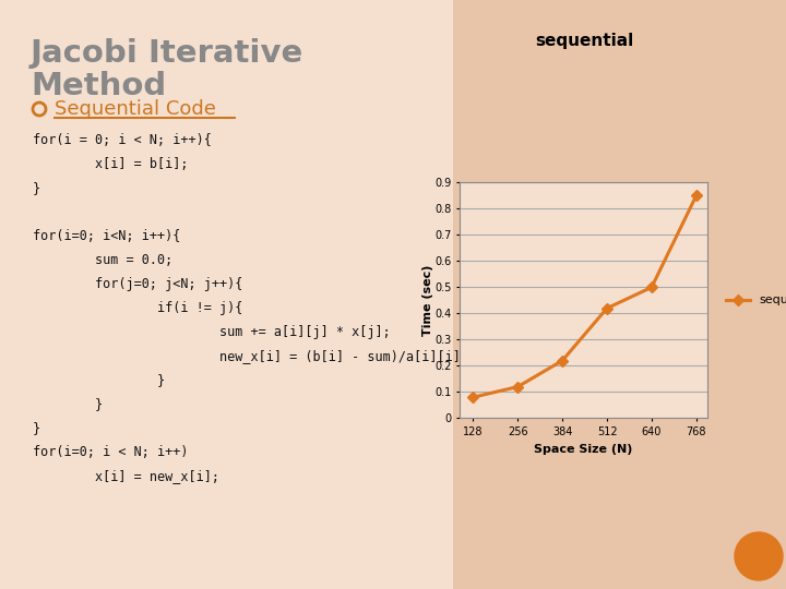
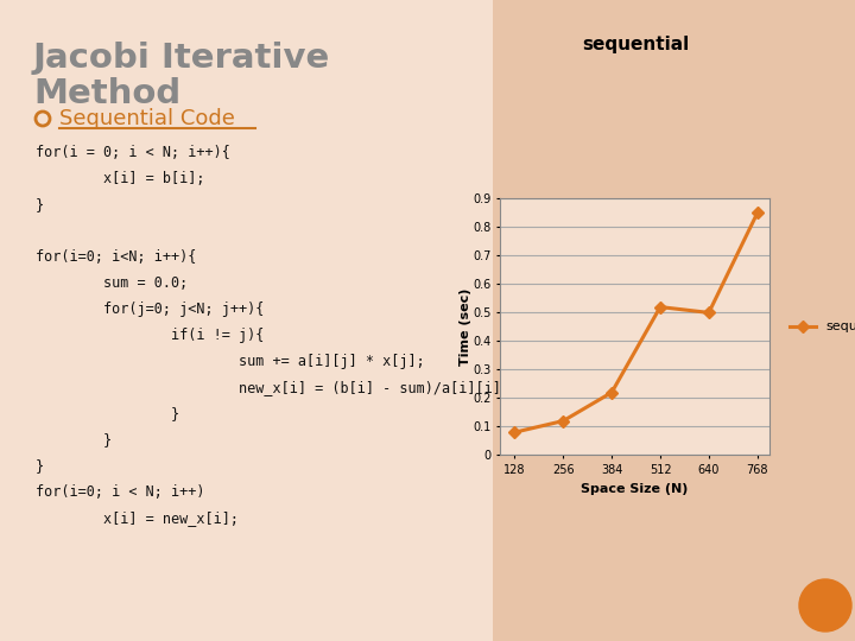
512: 0.42 -> 0.52
